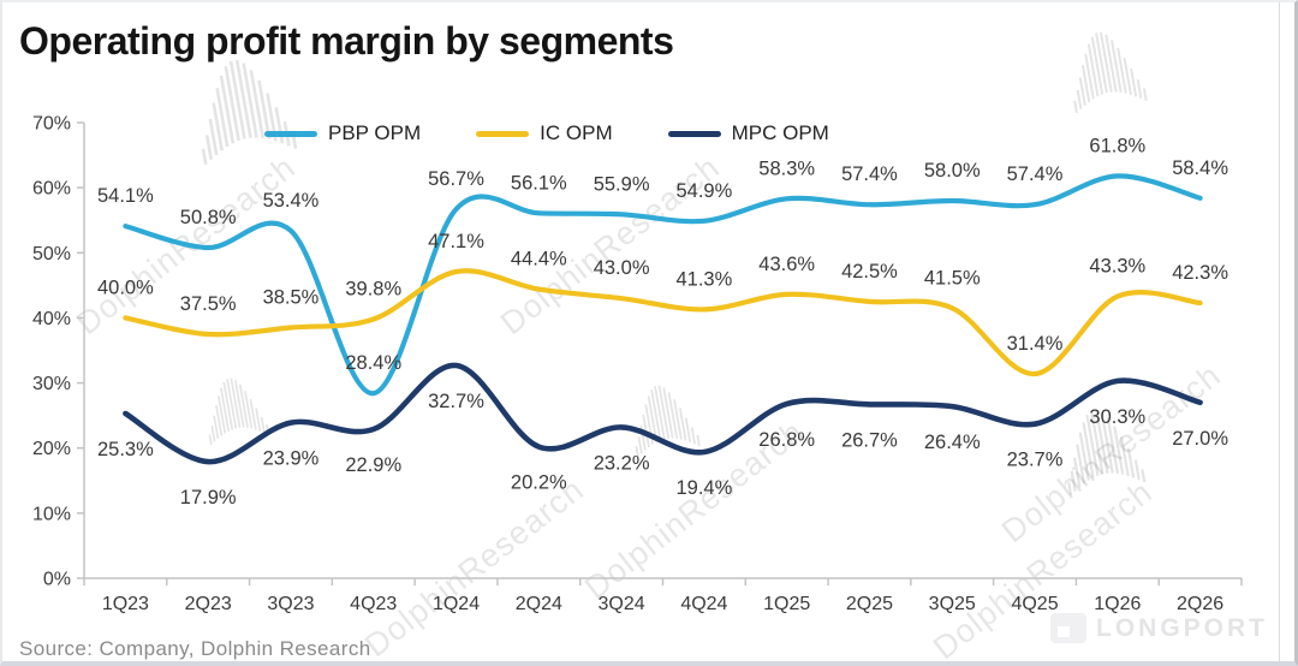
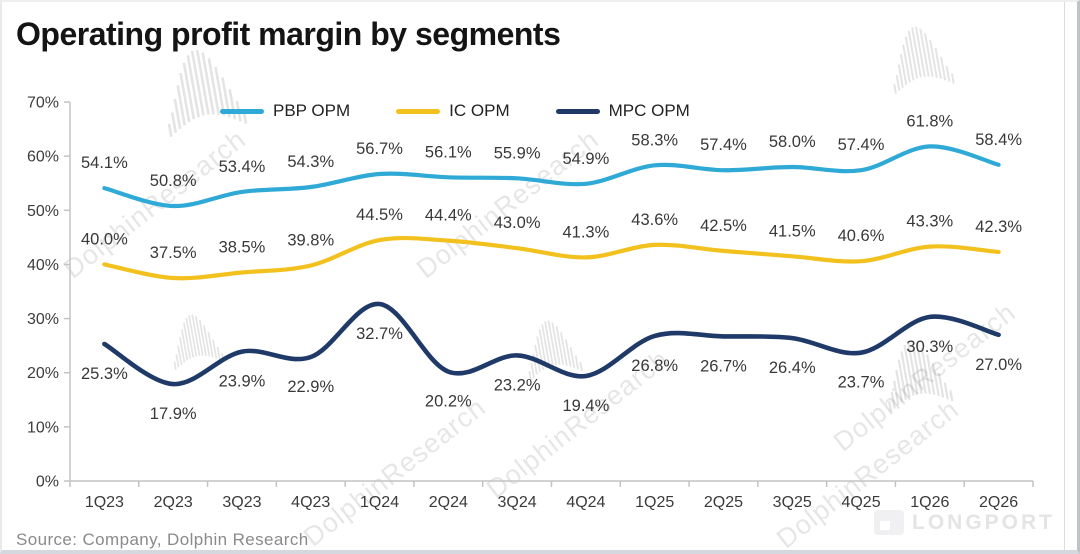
PBP OPM/4Q23: 28.4% -> 54.3%
IC OPM/1Q24: 47.1% -> 44.5%
IC OPM/4Q25: 31.4% -> 40.6%
